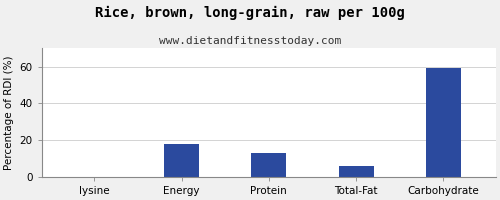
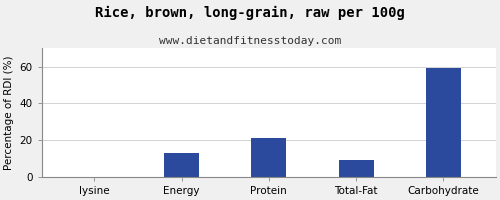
Energy: 18 -> 13
Protein: 13 -> 21
Total-Fat: 6 -> 9
